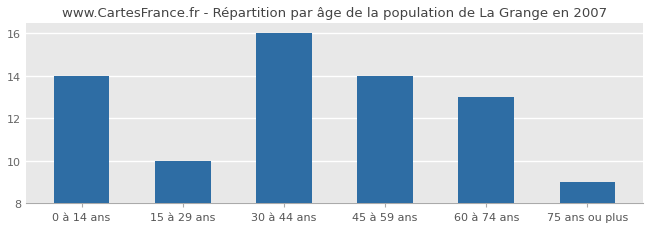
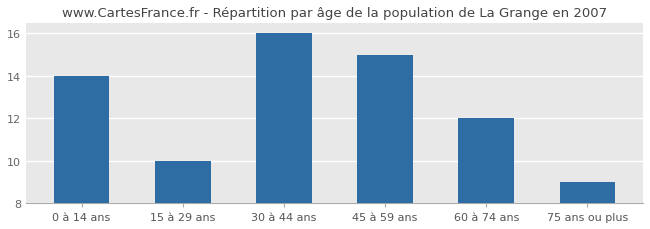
45 à 59 ans: 14 -> 15
60 à 74 ans: 13 -> 12
